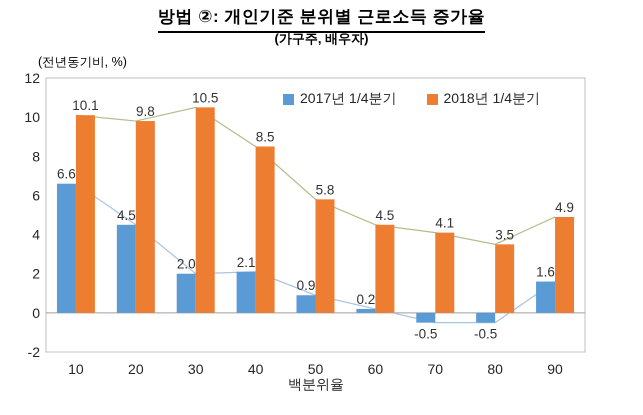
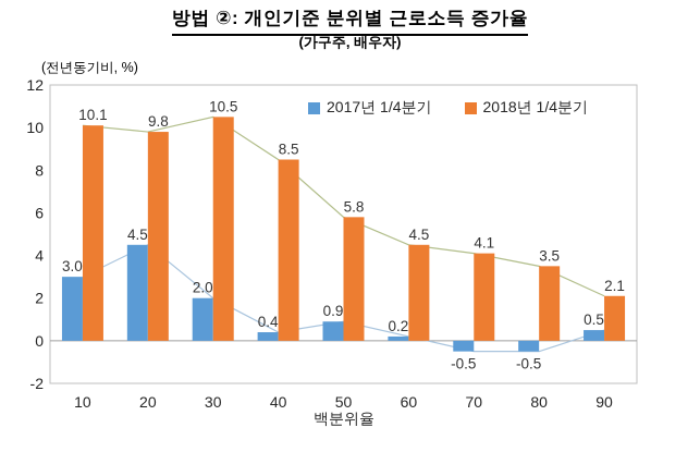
2017년 1/4분기/10: 6.6 -> 3.0
2017년 1/4분기/40: 2.1 -> 0.4
2017년 1/4분기/90: 1.6 -> 0.5
2018년 1/4분기/90: 4.9 -> 2.1
